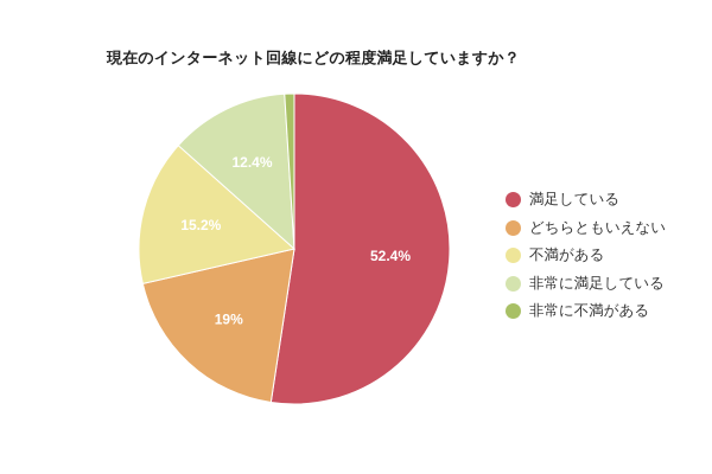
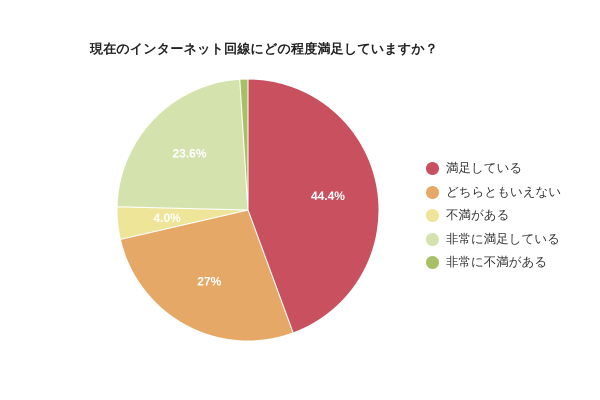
満足している: 52.4% -> 44.4%
どちらともいえない: 19% -> 27%
不満がある: 15.2% -> 4.0%
非常に満足している: 12.4% -> 23.6%
